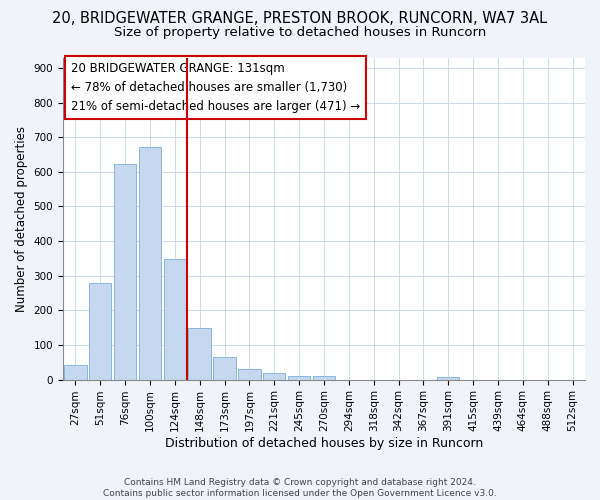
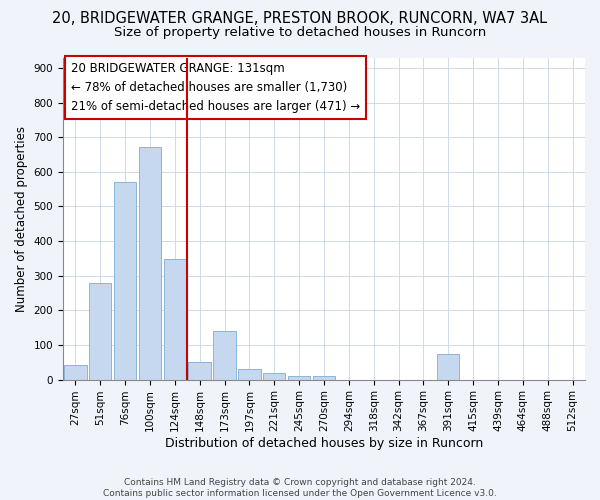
76sqm: 622 -> 570
148sqm: 148 -> 50
173sqm: 65 -> 140
391sqm: 8 -> 75
